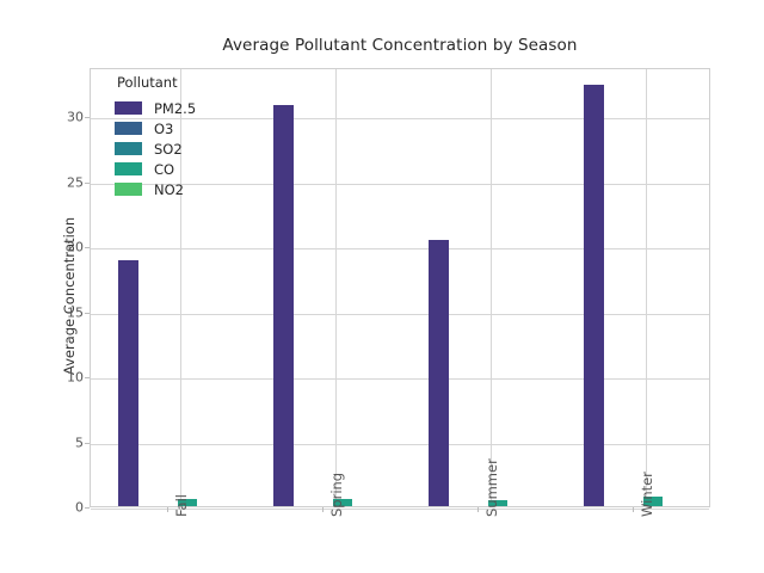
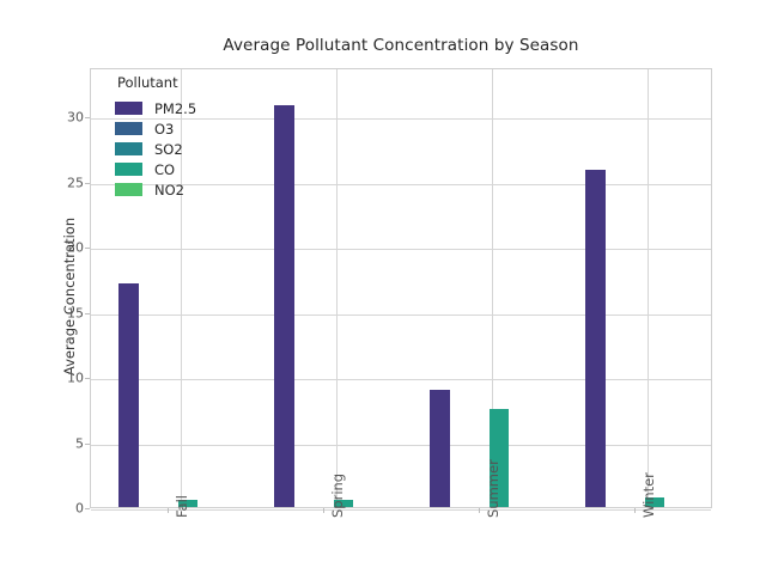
PM2.5/Fall: 18.9 -> 17.2
PM2.5/Summer: 20.5 -> 9.0
CO/Summer: 0.5 -> 7.5
PM2.5/Winter: 32.4 -> 25.9
